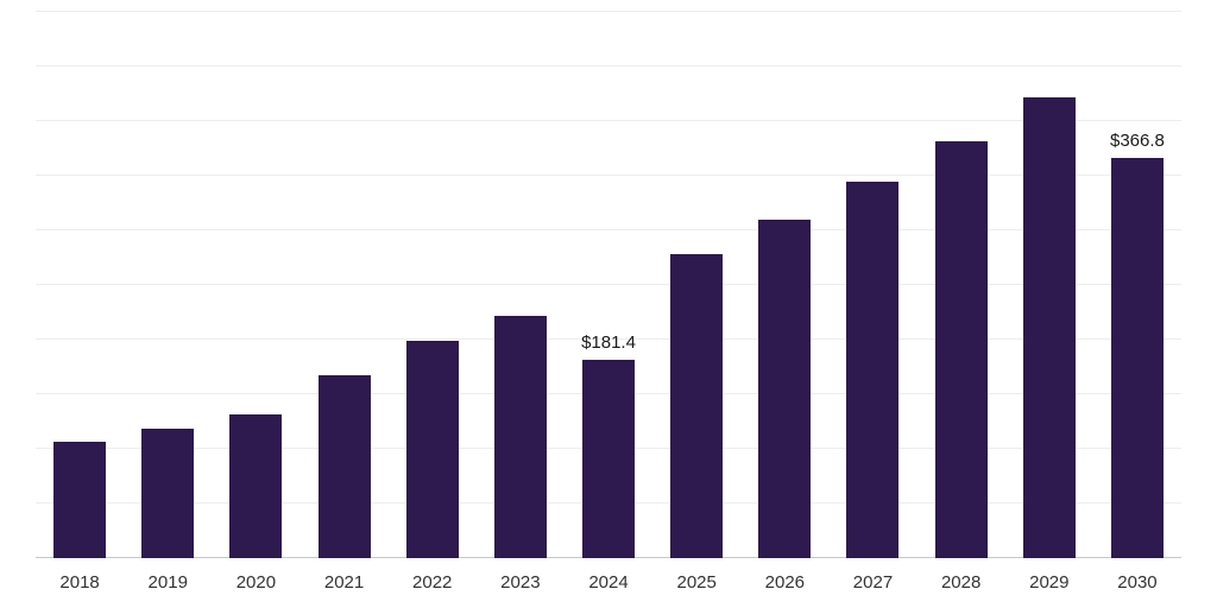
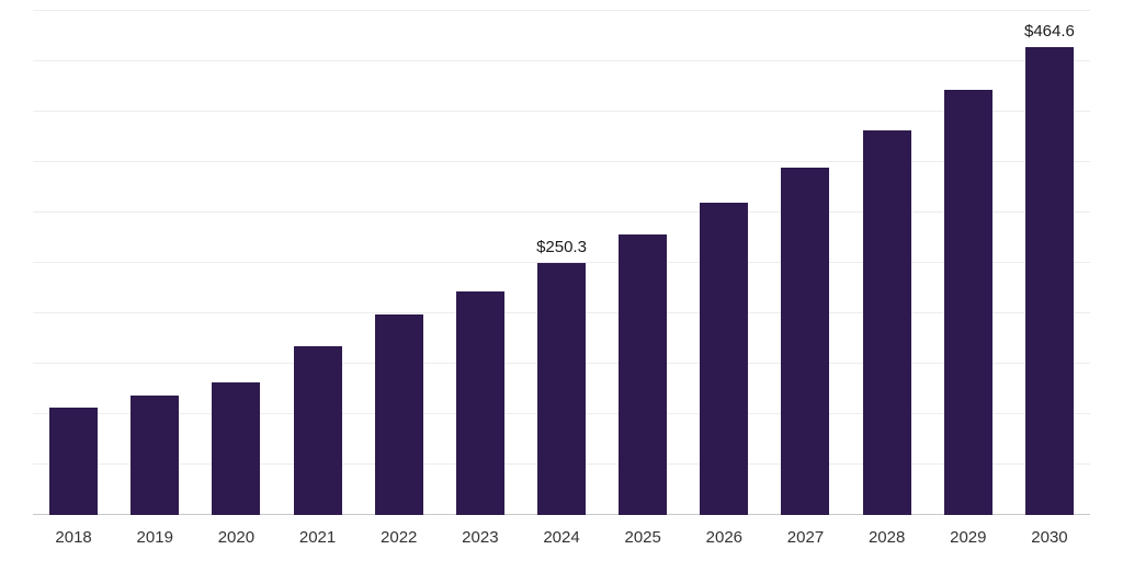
2024: $181.4 -> $250.3
2030: $366.8 -> $464.6
